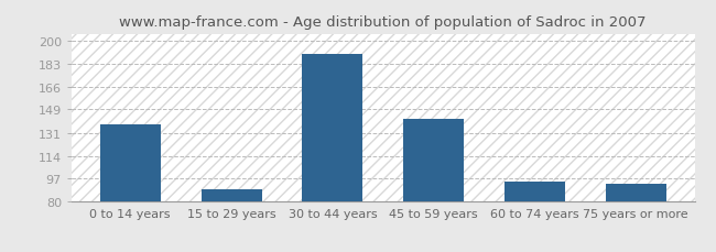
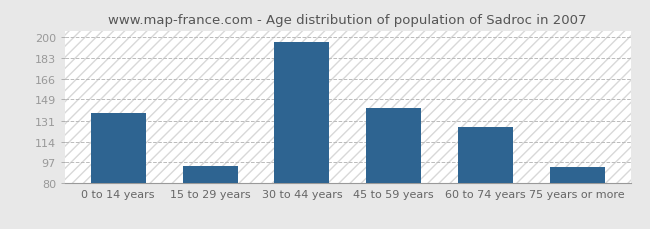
15 to 29 years: 89 -> 94
30 to 44 years: 190 -> 196
60 to 74 years: 95 -> 126
